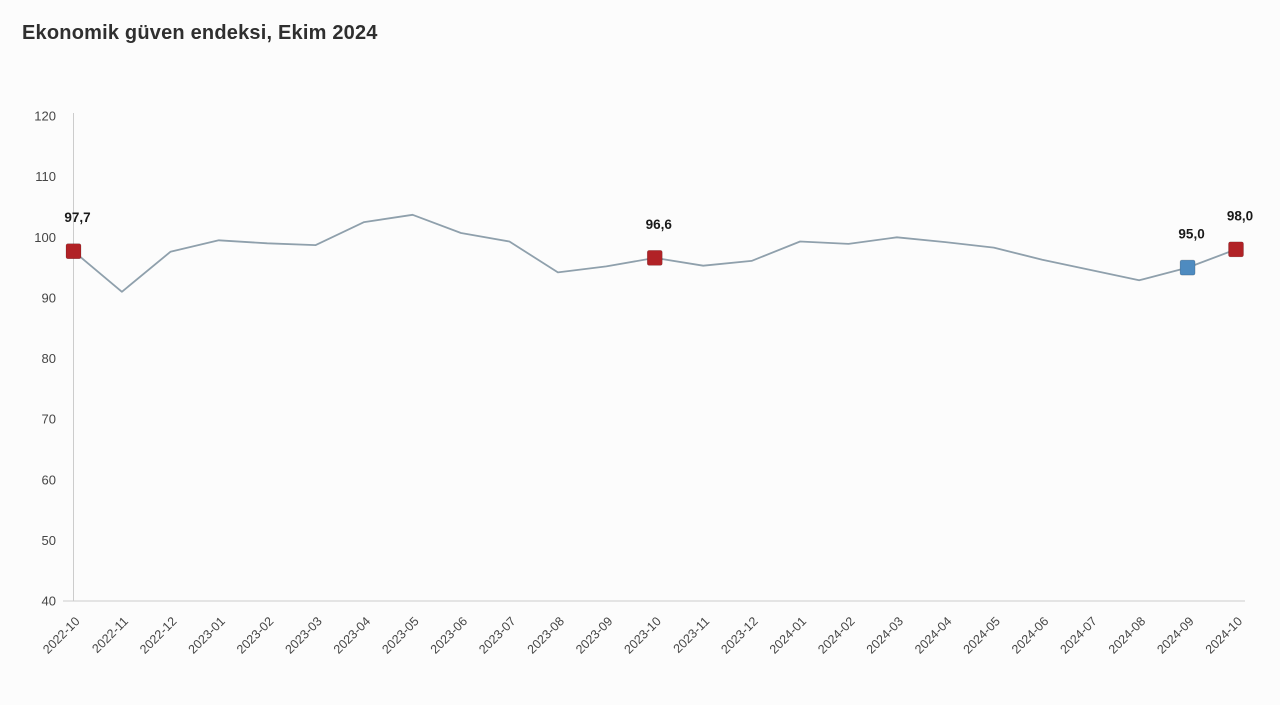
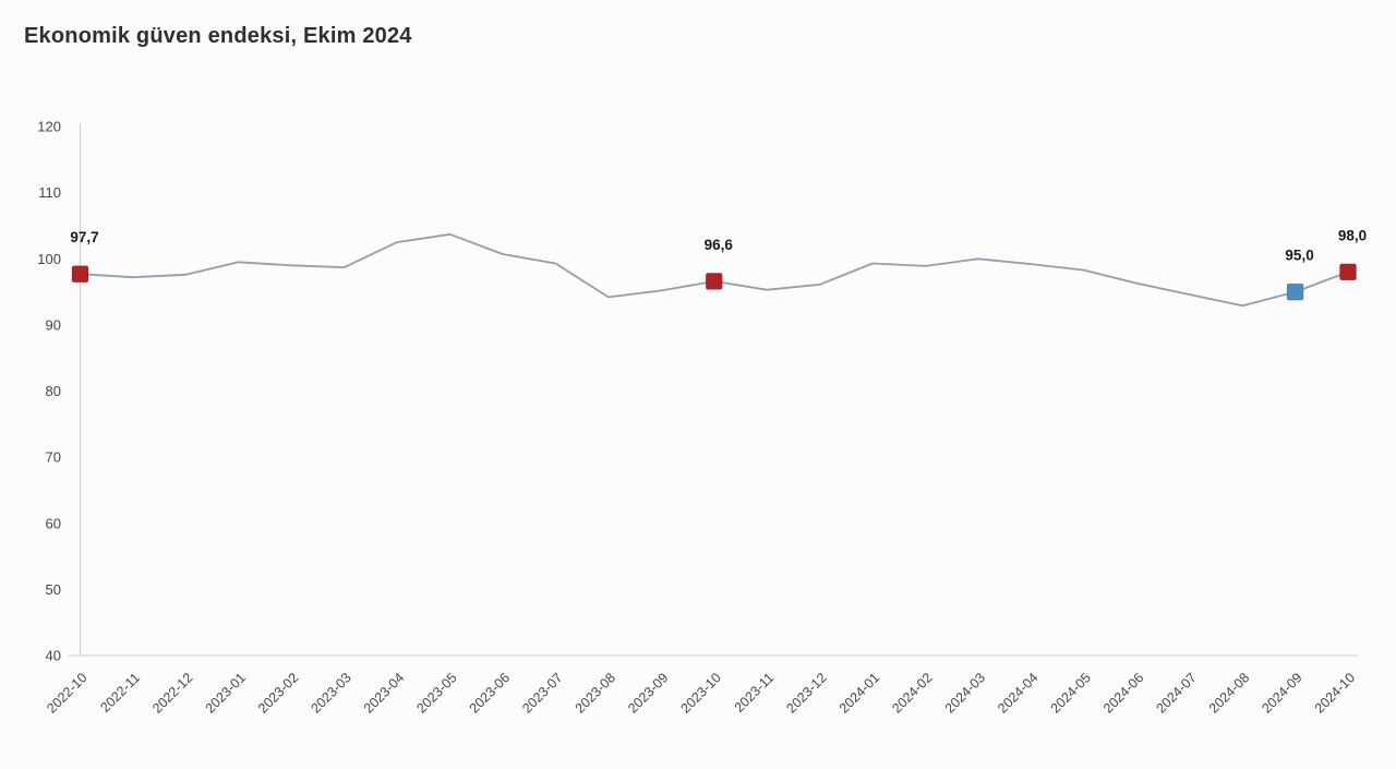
2022-11: 91 -> 97
